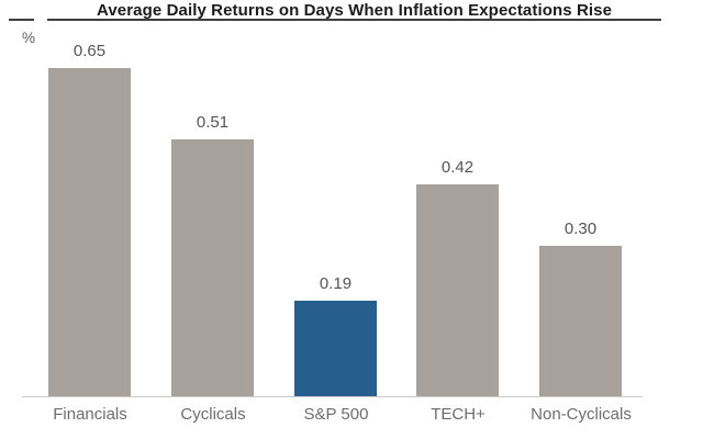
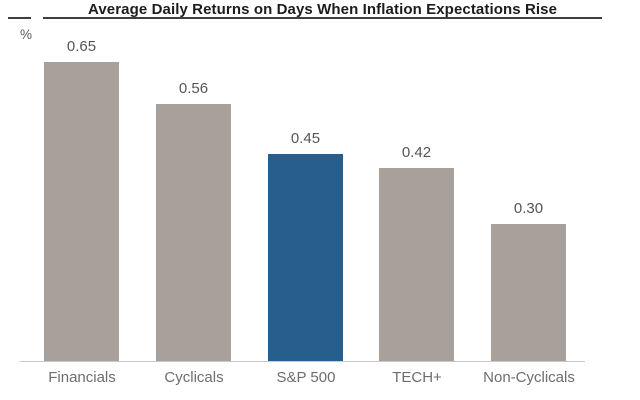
Cyclicals: 0.51 -> 0.56
S&P 500: 0.19 -> 0.45
